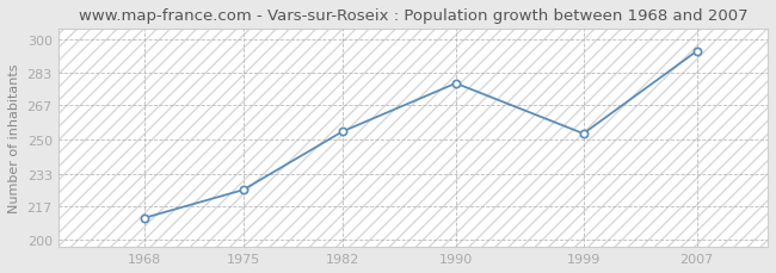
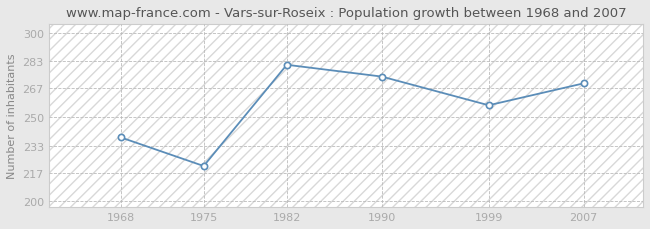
1968: 211 -> 238
1975: 225 -> 221
1982: 254 -> 281
1990: 278 -> 274
1999: 253 -> 257
2007: 294 -> 270
